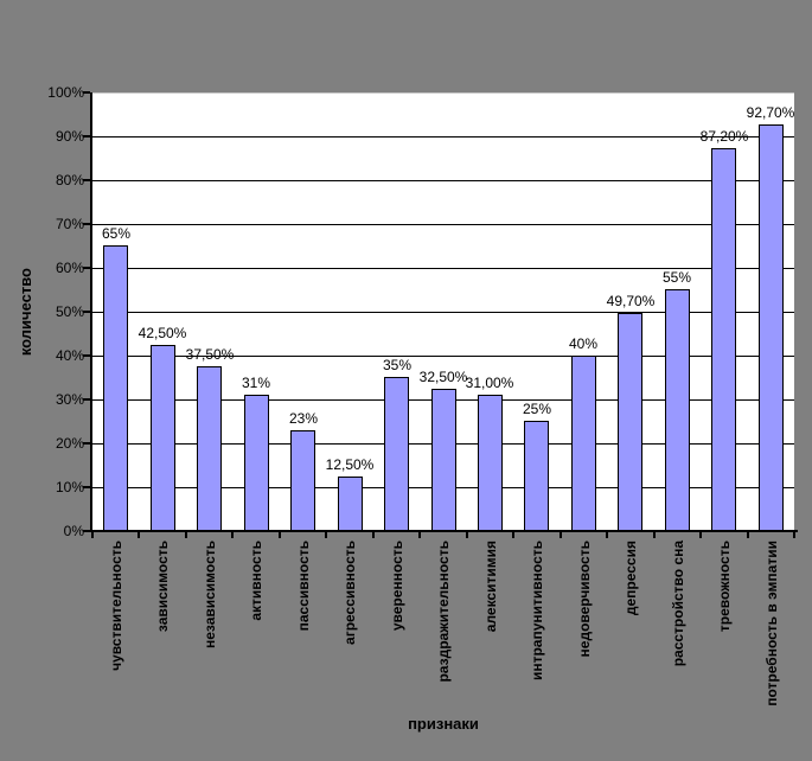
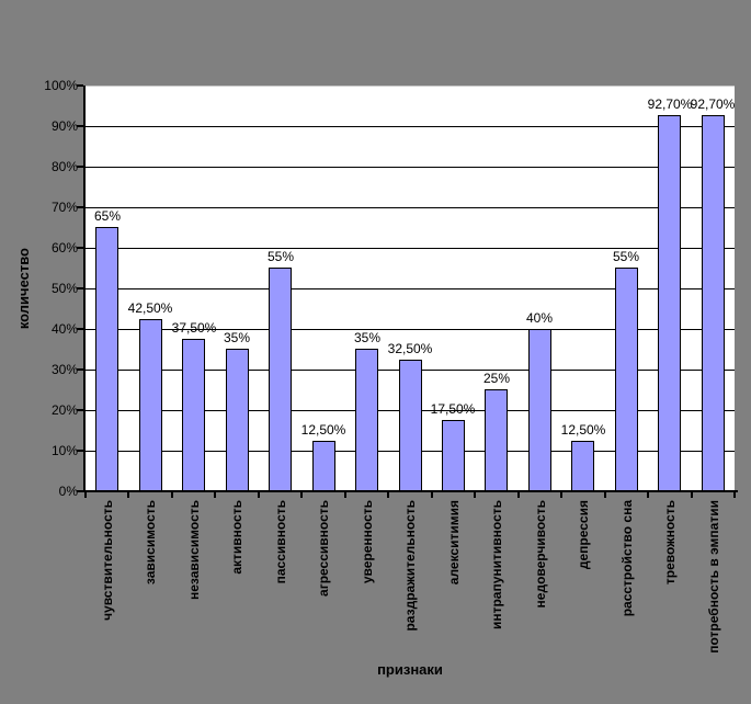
активность: 31% -> 35%
пассивность: 23% -> 55%
алекситимия: 31,00% -> 17,50%
депрессия: 49,70% -> 12,50%
тревожность: 87,20% -> 92,70%
